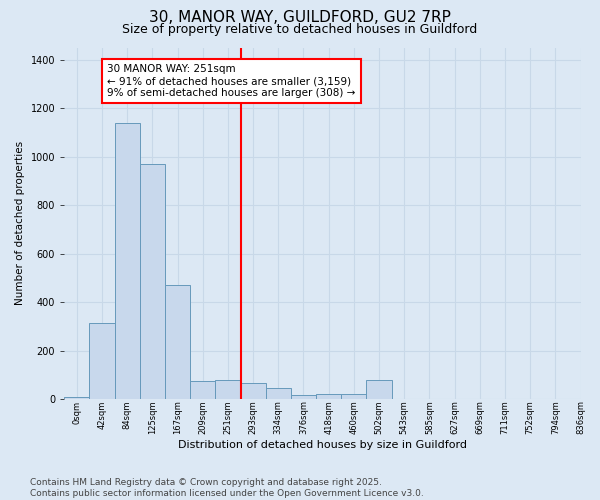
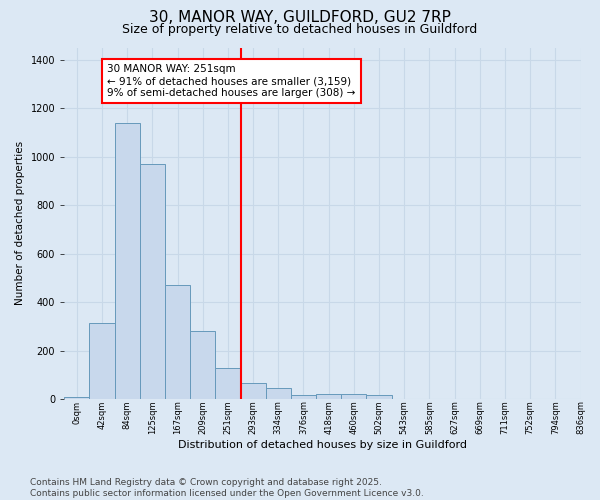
209sqm: 75 -> 280
251sqm: 80 -> 130
502sqm: 80 -> 15
